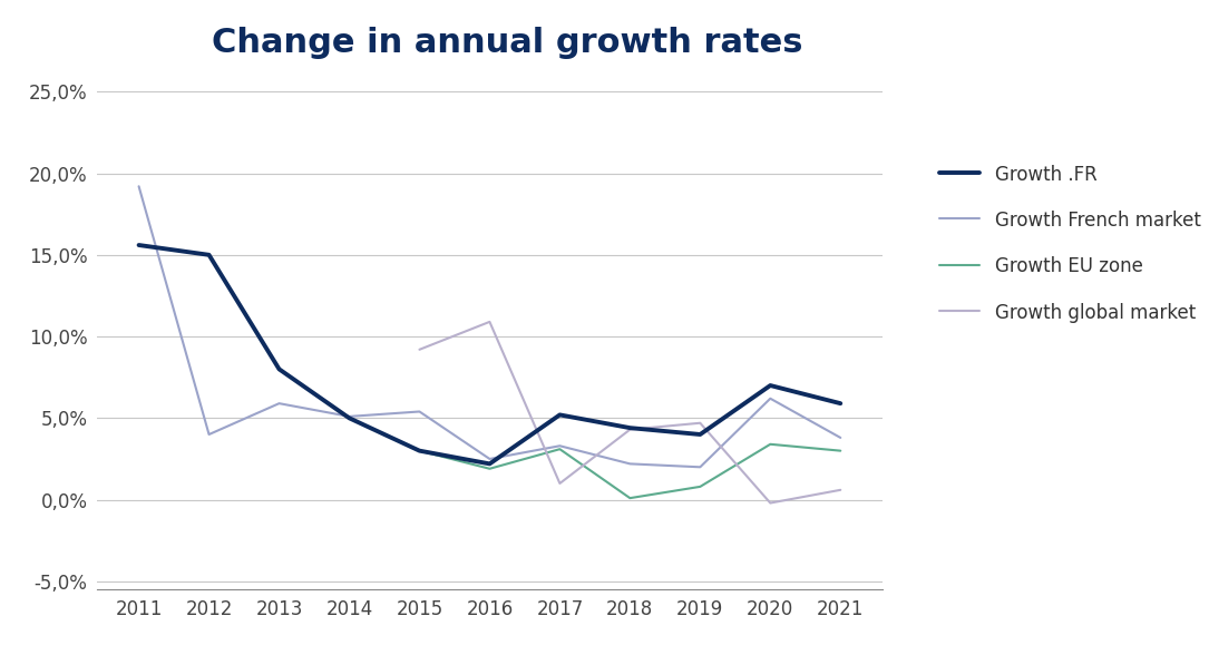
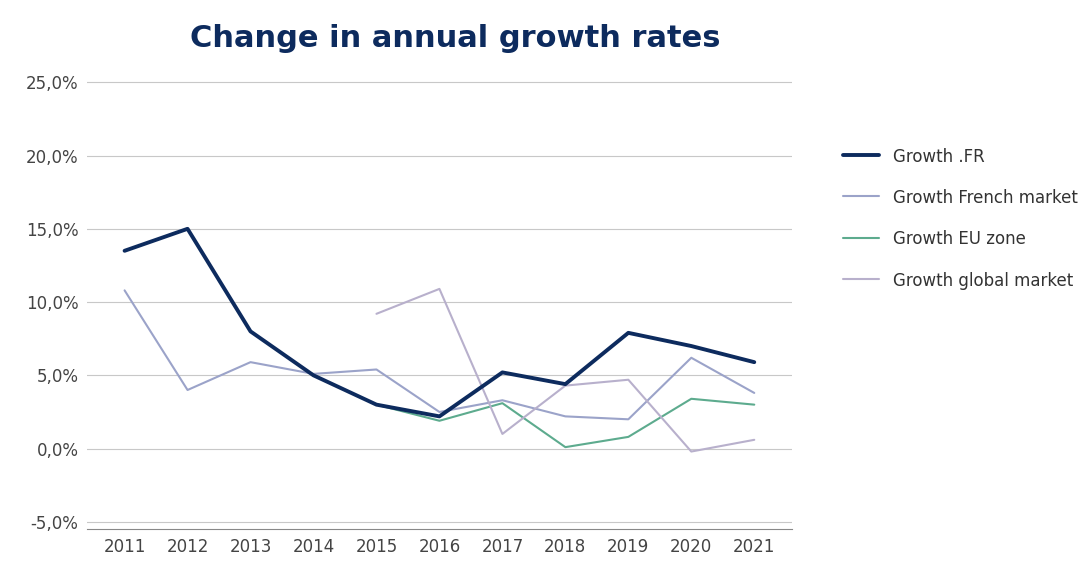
Growth .FR/2011: 15,6% -> 13,5%
Growth French market/2011: 19,2% -> 10,8%
Growth .FR/2019: 4,0% -> 7,9%
